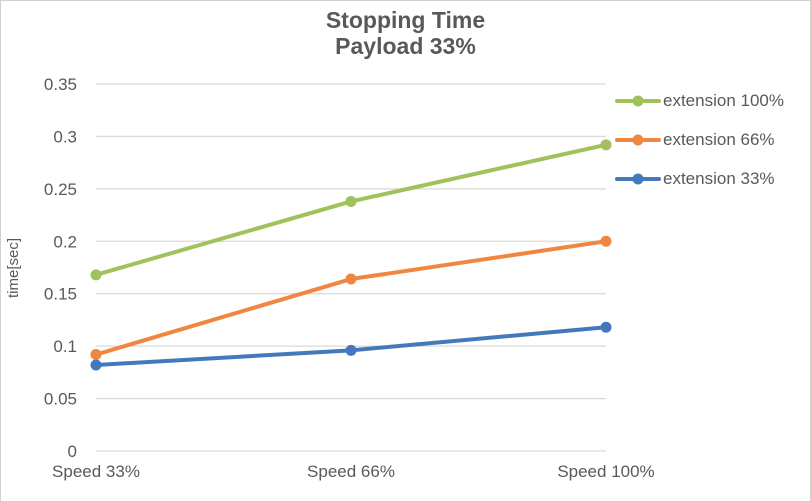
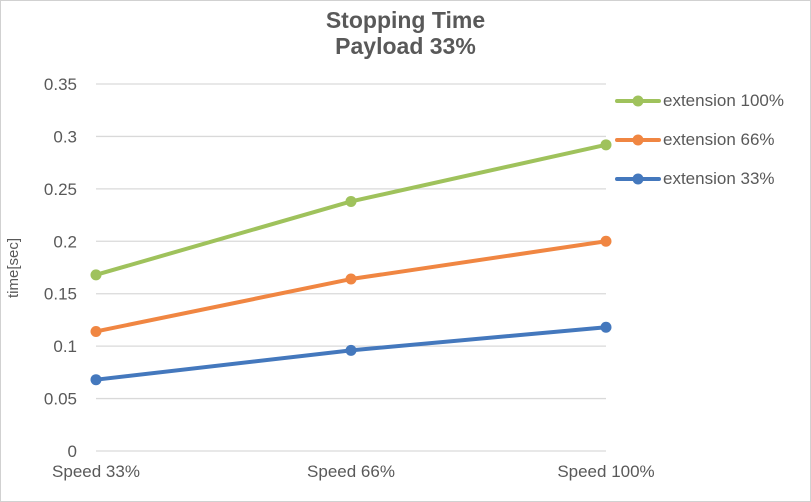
extension 66%/Speed 33%: 0.092 -> 0.114
extension 33%/Speed 33%: 0.082 -> 0.068
